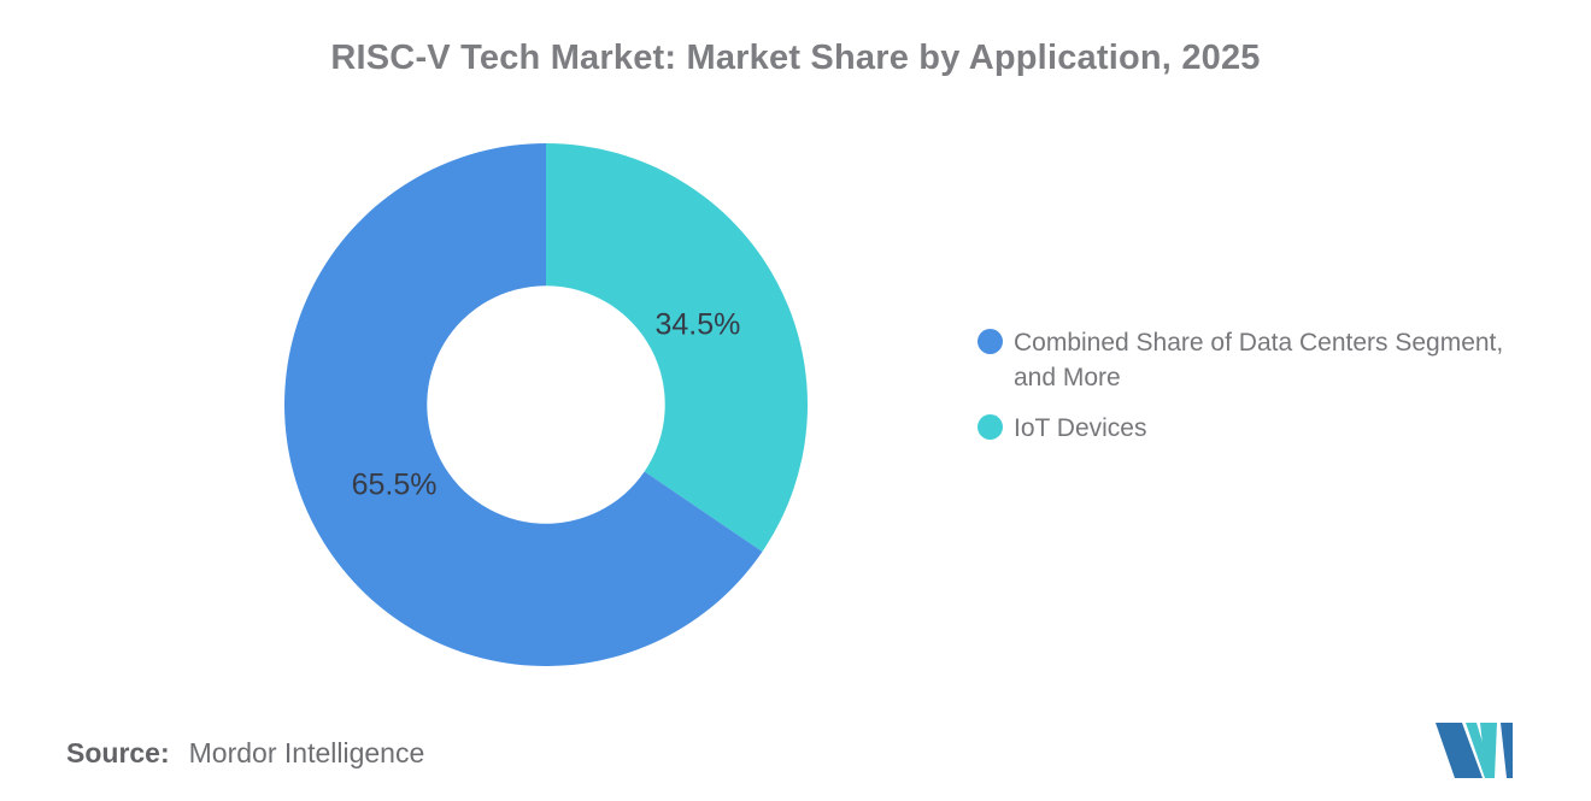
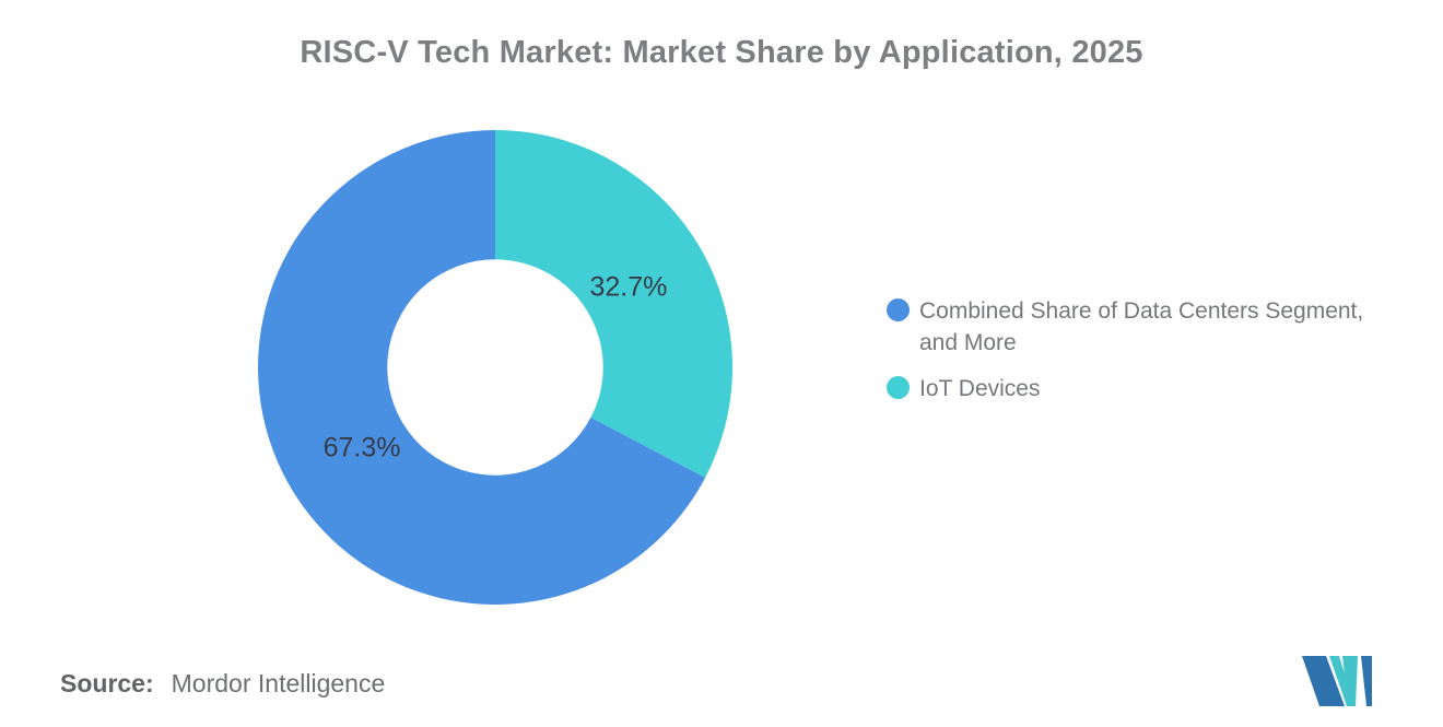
IoT Devices: 34.5% -> 32.7%
Combined Share of Data Centers Segment, and More: 65.5% -> 67.3%
